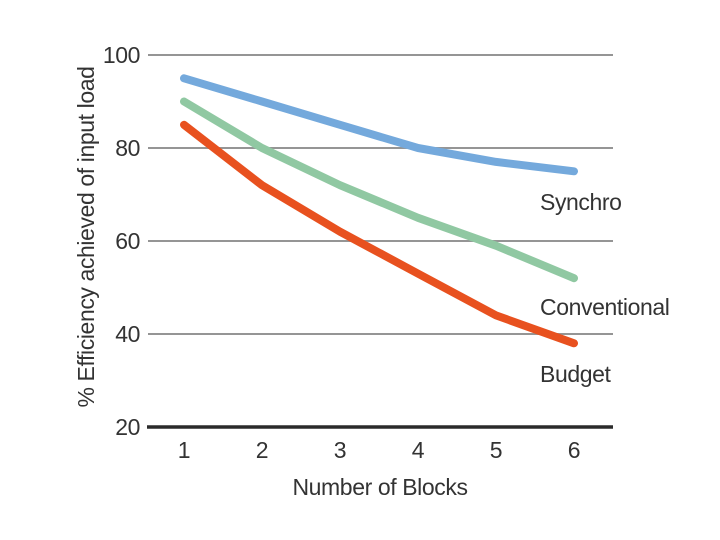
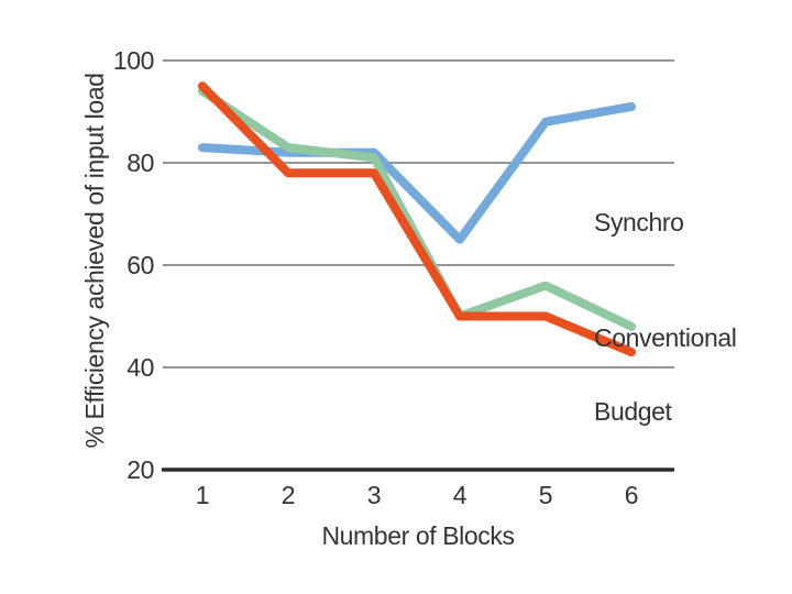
Synchro/1: 95 -> 83
Conventional/1: 90 -> 94
Budget/1: 85 -> 95
Synchro/2: 90 -> 82
Conventional/2: 80 -> 83
Budget/2: 72 -> 78
Synchro/3: 85 -> 82
Conventional/3: 72 -> 81
Budget/3: 62 -> 78
Synchro/4: 80 -> 65
Conventional/4: 65 -> 50
Budget/4: 53 -> 50
Synchro/5: 77 -> 88
Conventional/5: 59 -> 56
Budget/5: 44 -> 50
Synchro/6: 75 -> 91
Conventional/6: 52 -> 48
Budget/6: 38 -> 43
